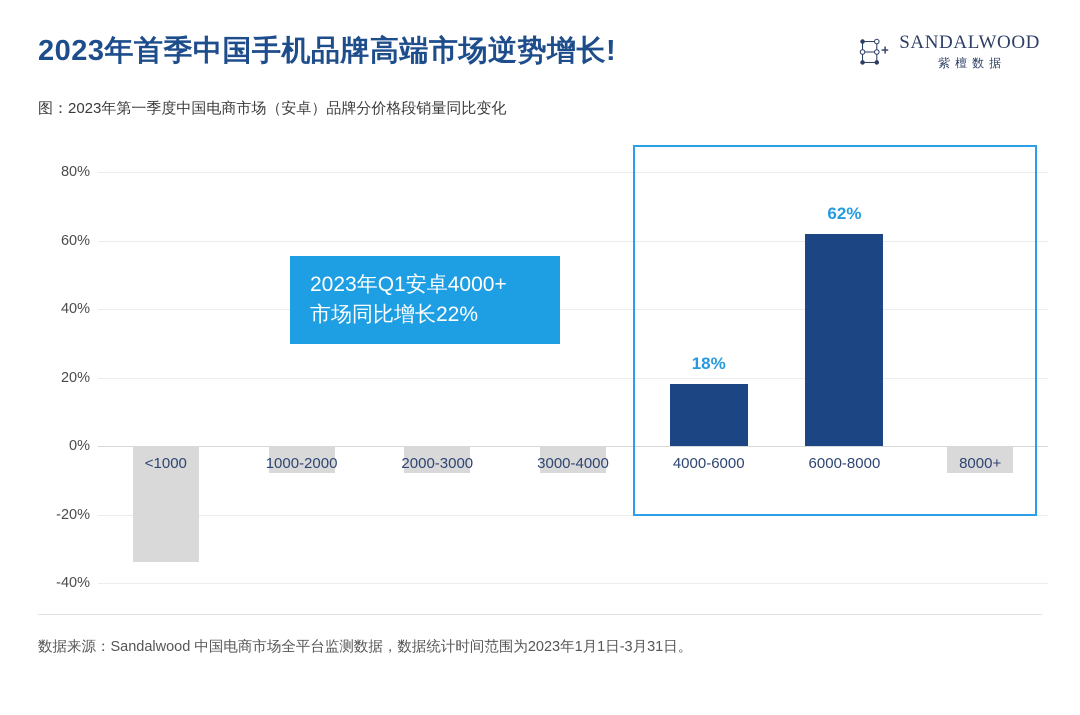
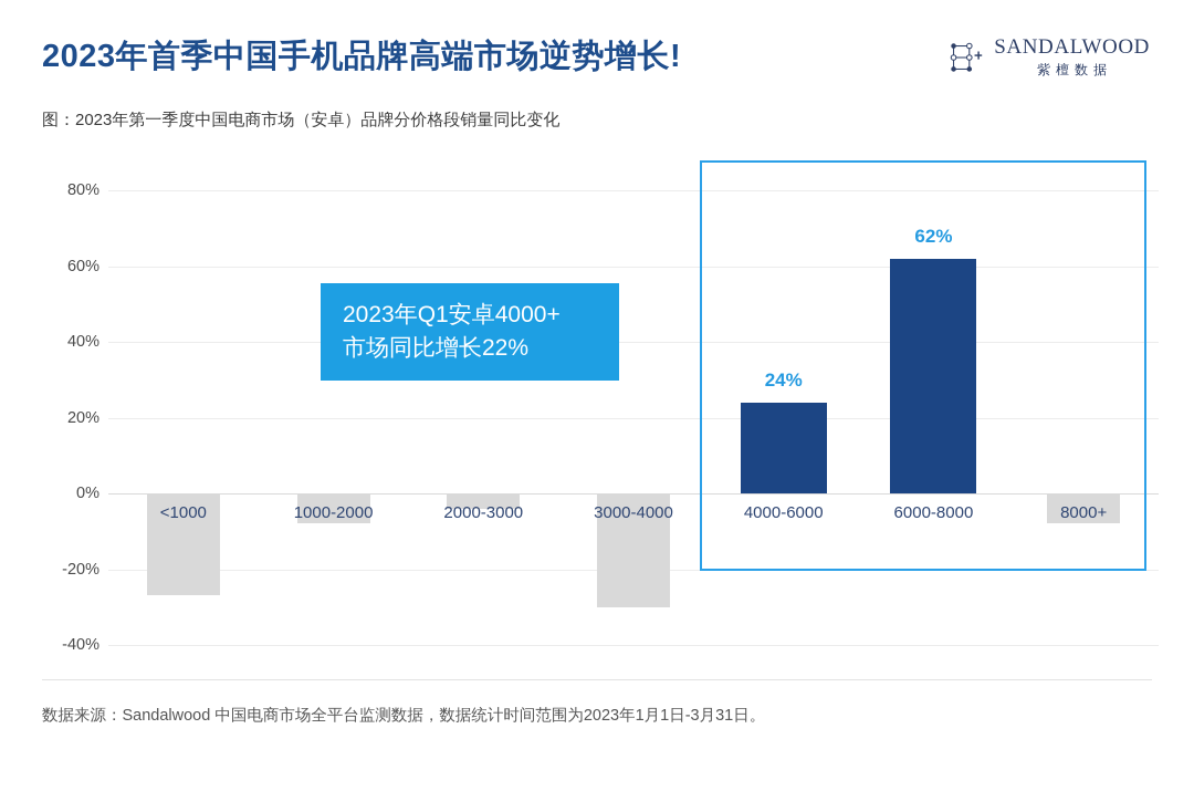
<1000: -34% -> -27%
2000-3000: -8% -> -4%
3000-4000: -8% -> -30%
4000-6000: 18% -> 24%
